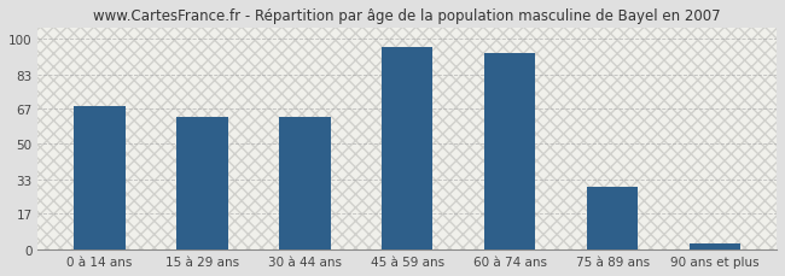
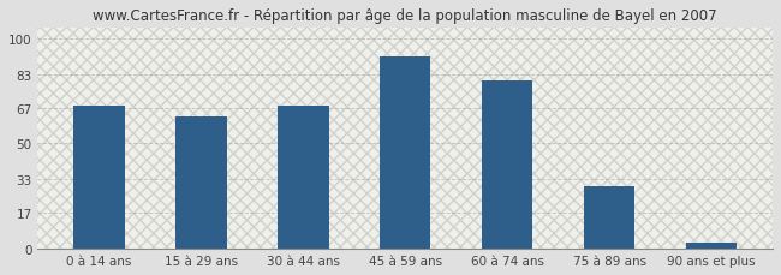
30 à 44 ans: 63 -> 68
45 à 59 ans: 96 -> 91
60 à 74 ans: 93 -> 80
